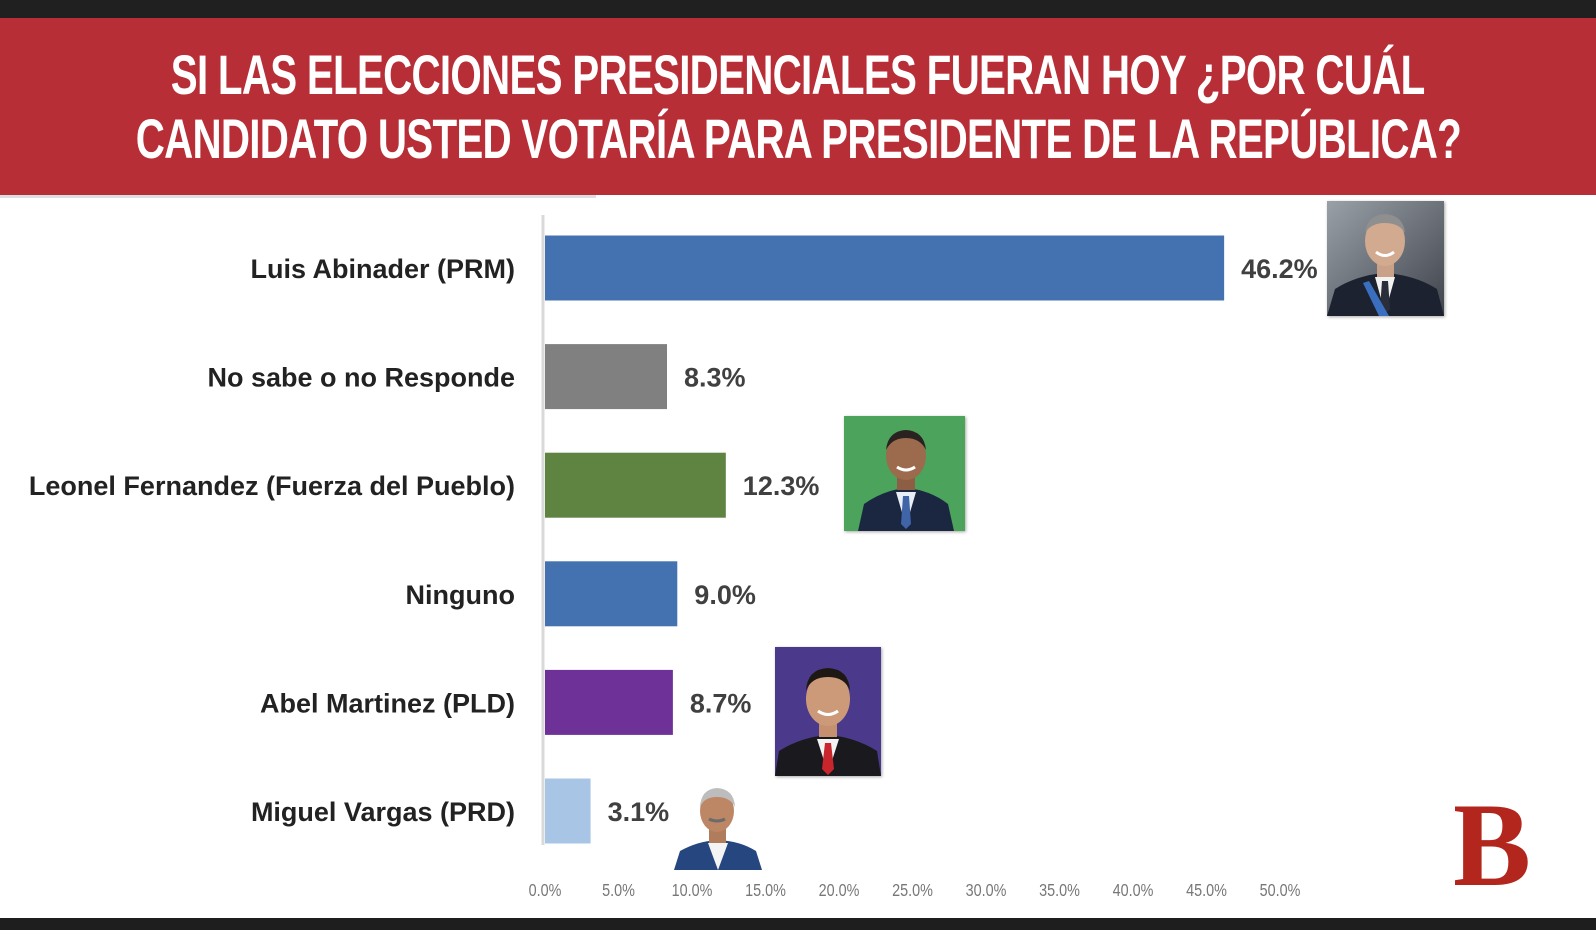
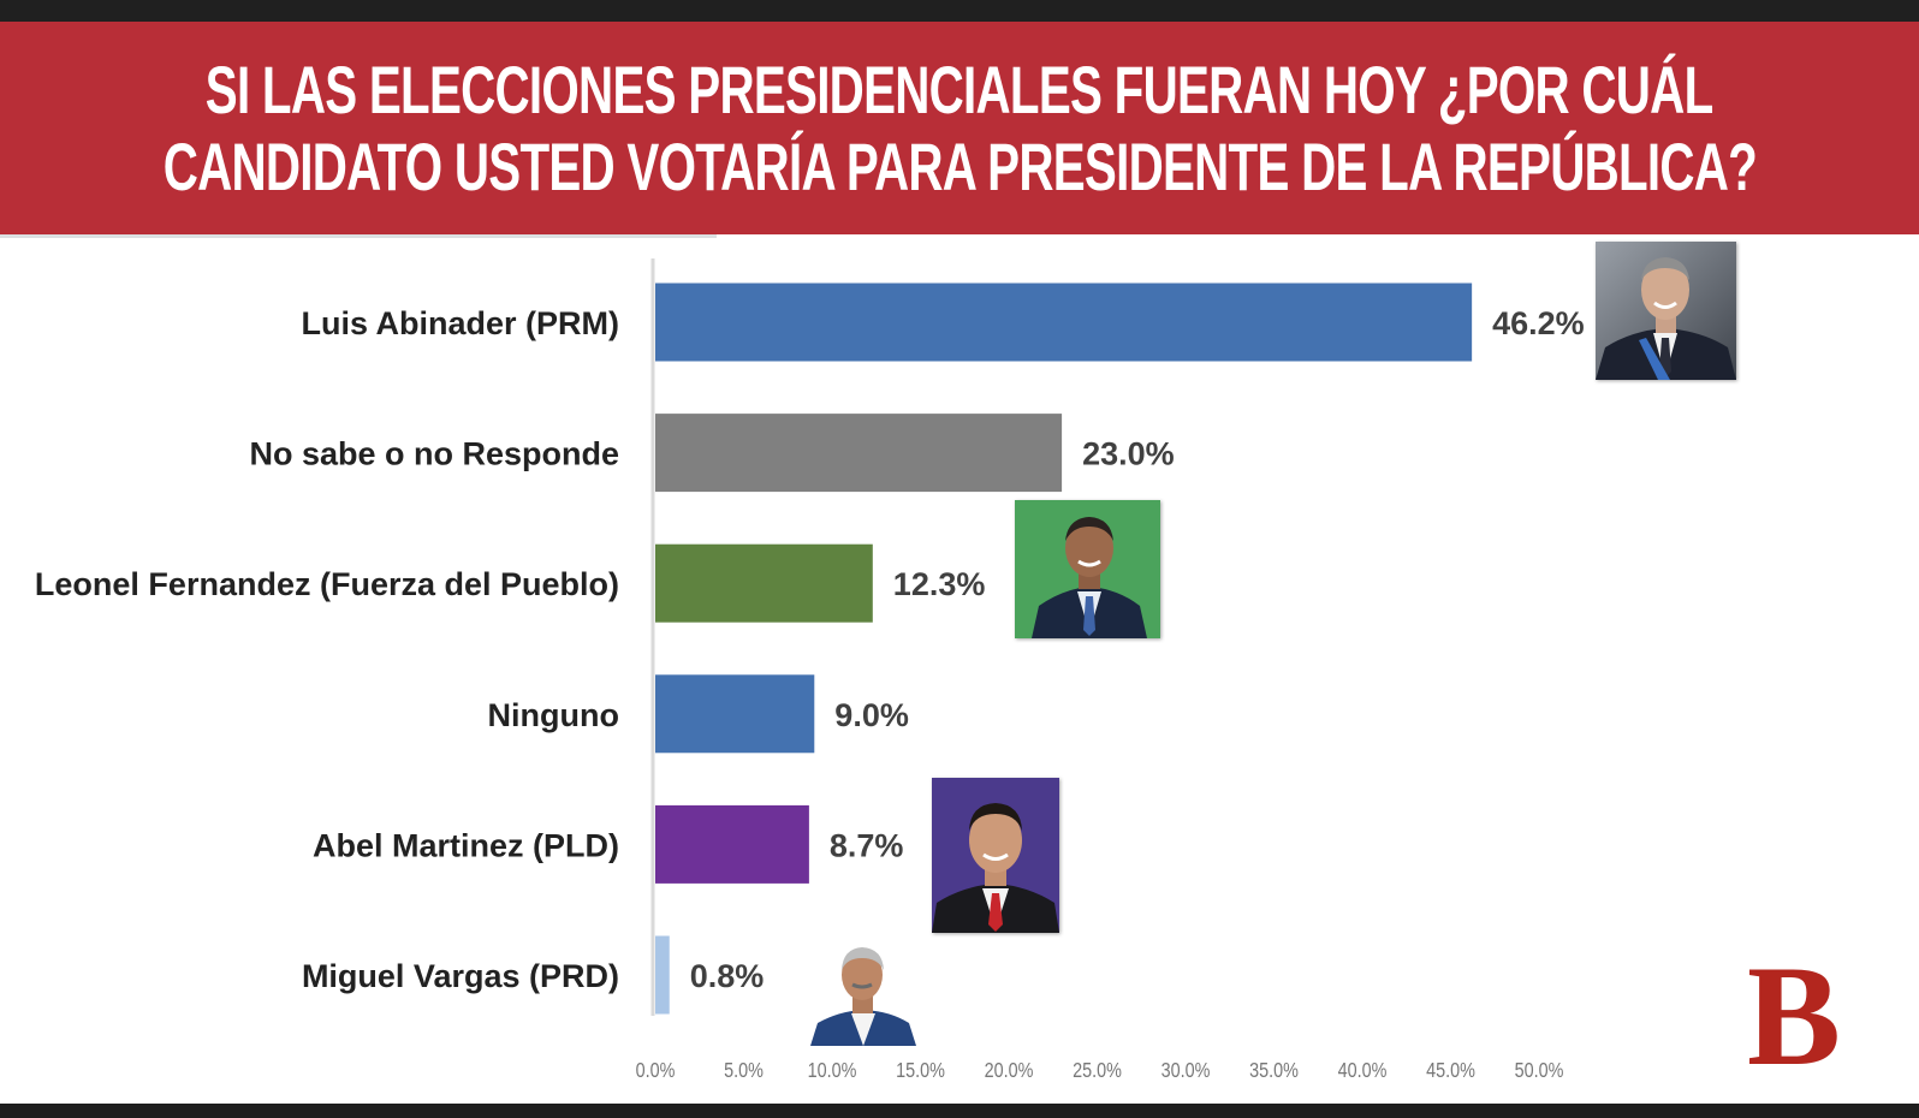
No sabe o no Responde: 8.3% -> 23.0%
Miguel Vargas (PRD): 3.1% -> 0.8%
